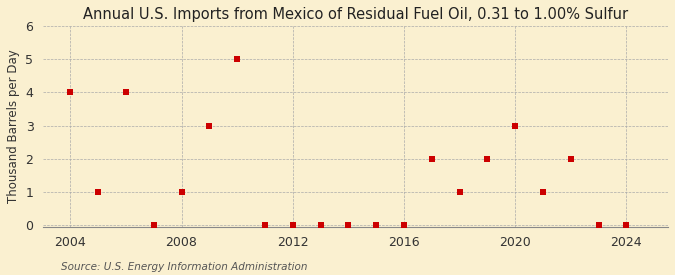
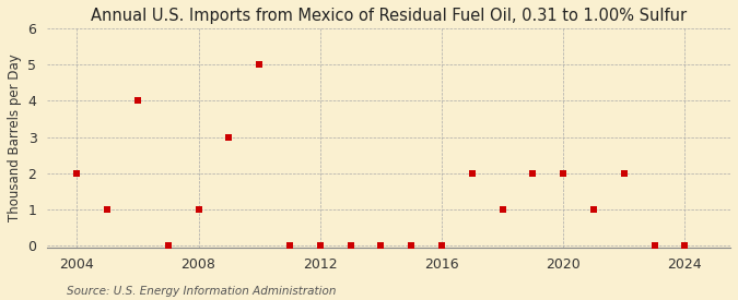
2004: 4 -> 2
2020: 3 -> 2
